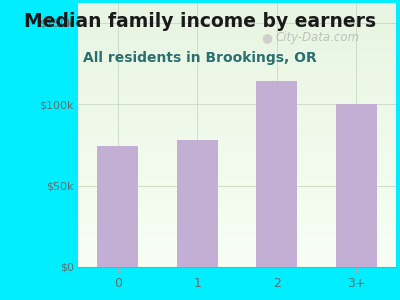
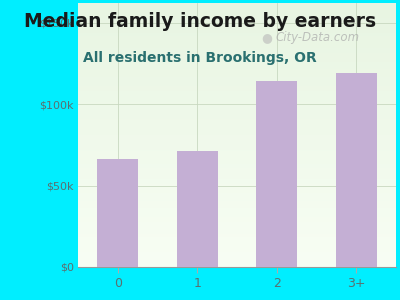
0: $74k -> $66k
1: $78k -> $71k
3+: $100k -> $119k
